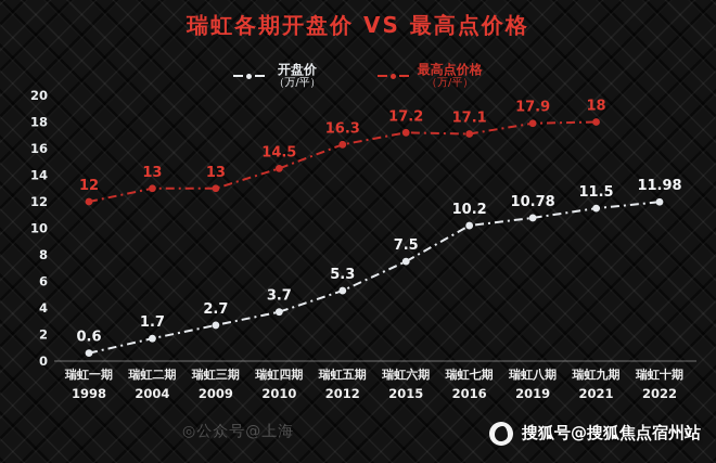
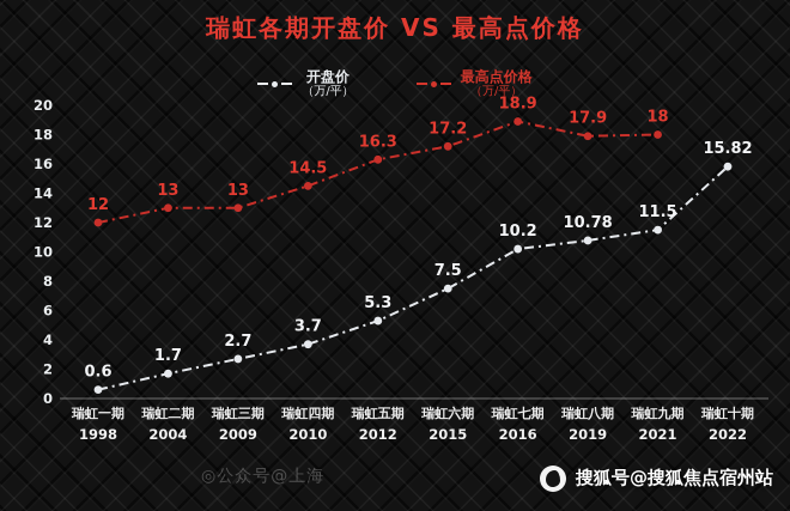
最高点价格（万/平）/瑞虹七期: 17.1 -> 18.9
开盘价（万/平）/瑞虹十期: 11.98 -> 15.82
